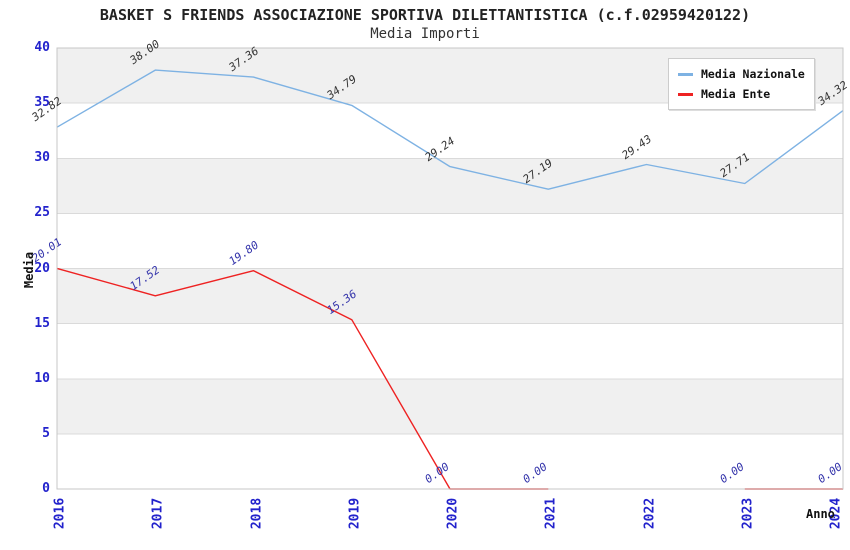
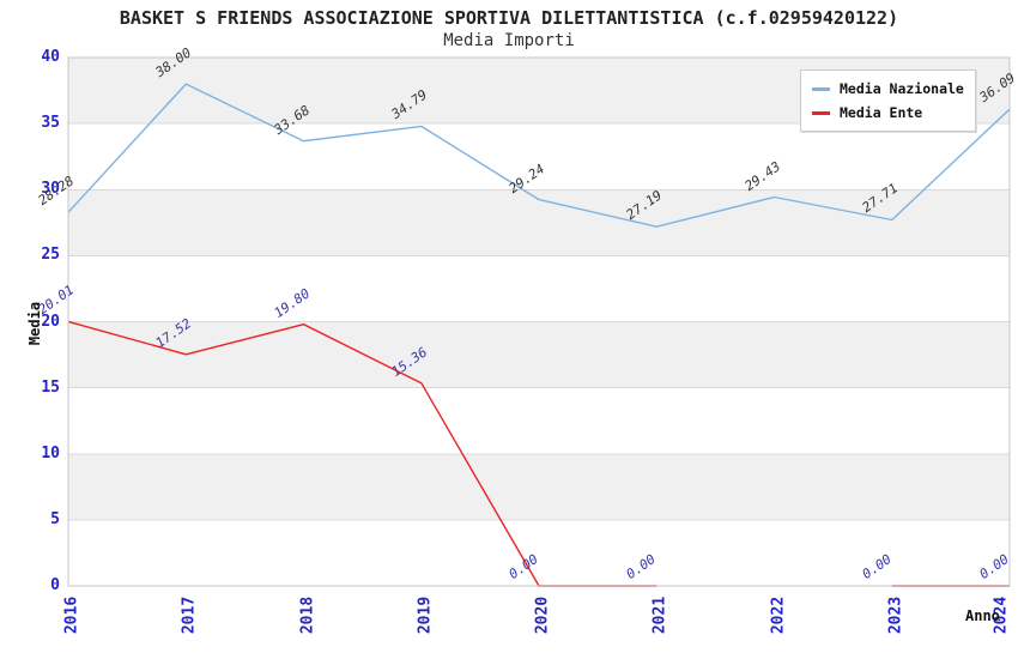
Media Nazionale/2016: 32.82 -> 28.28
Media Nazionale/2018: 37.36 -> 33.68
Media Nazionale/2024: 34.32 -> 36.09
